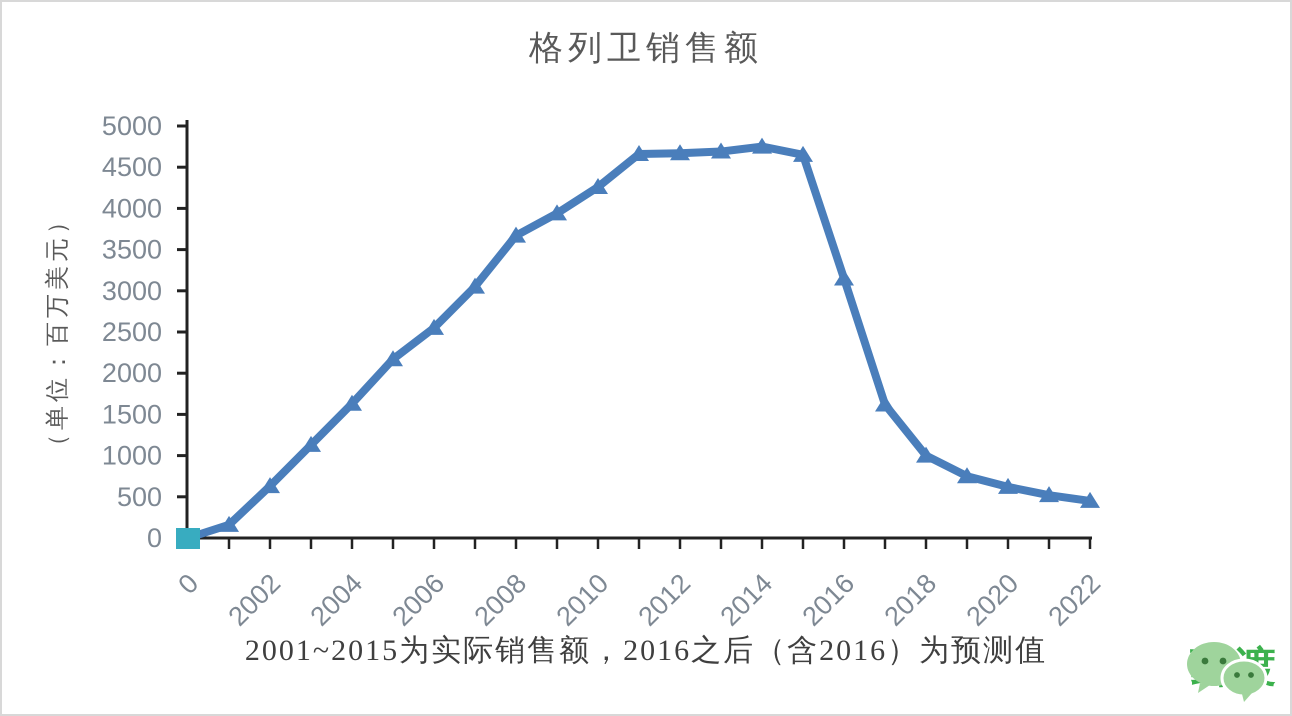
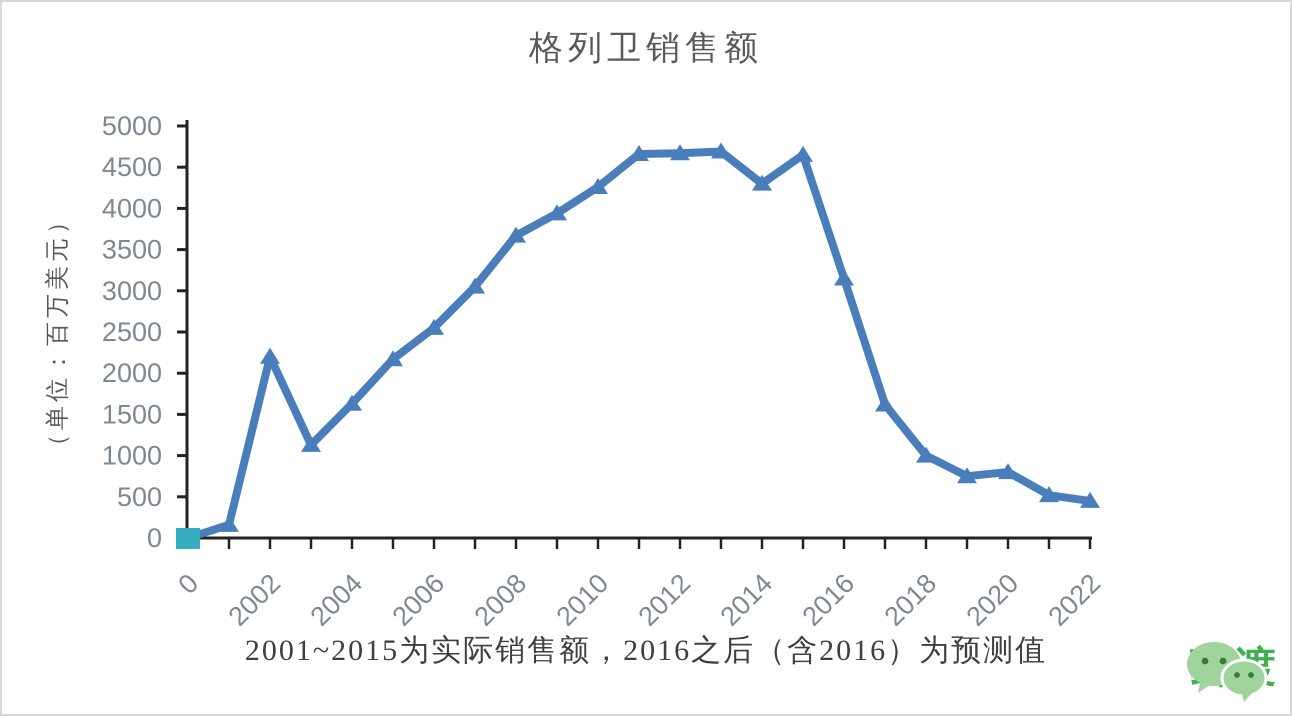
2002: 600 -> 2200
2014: 4800 -> 4300
2020: 600 -> 800
